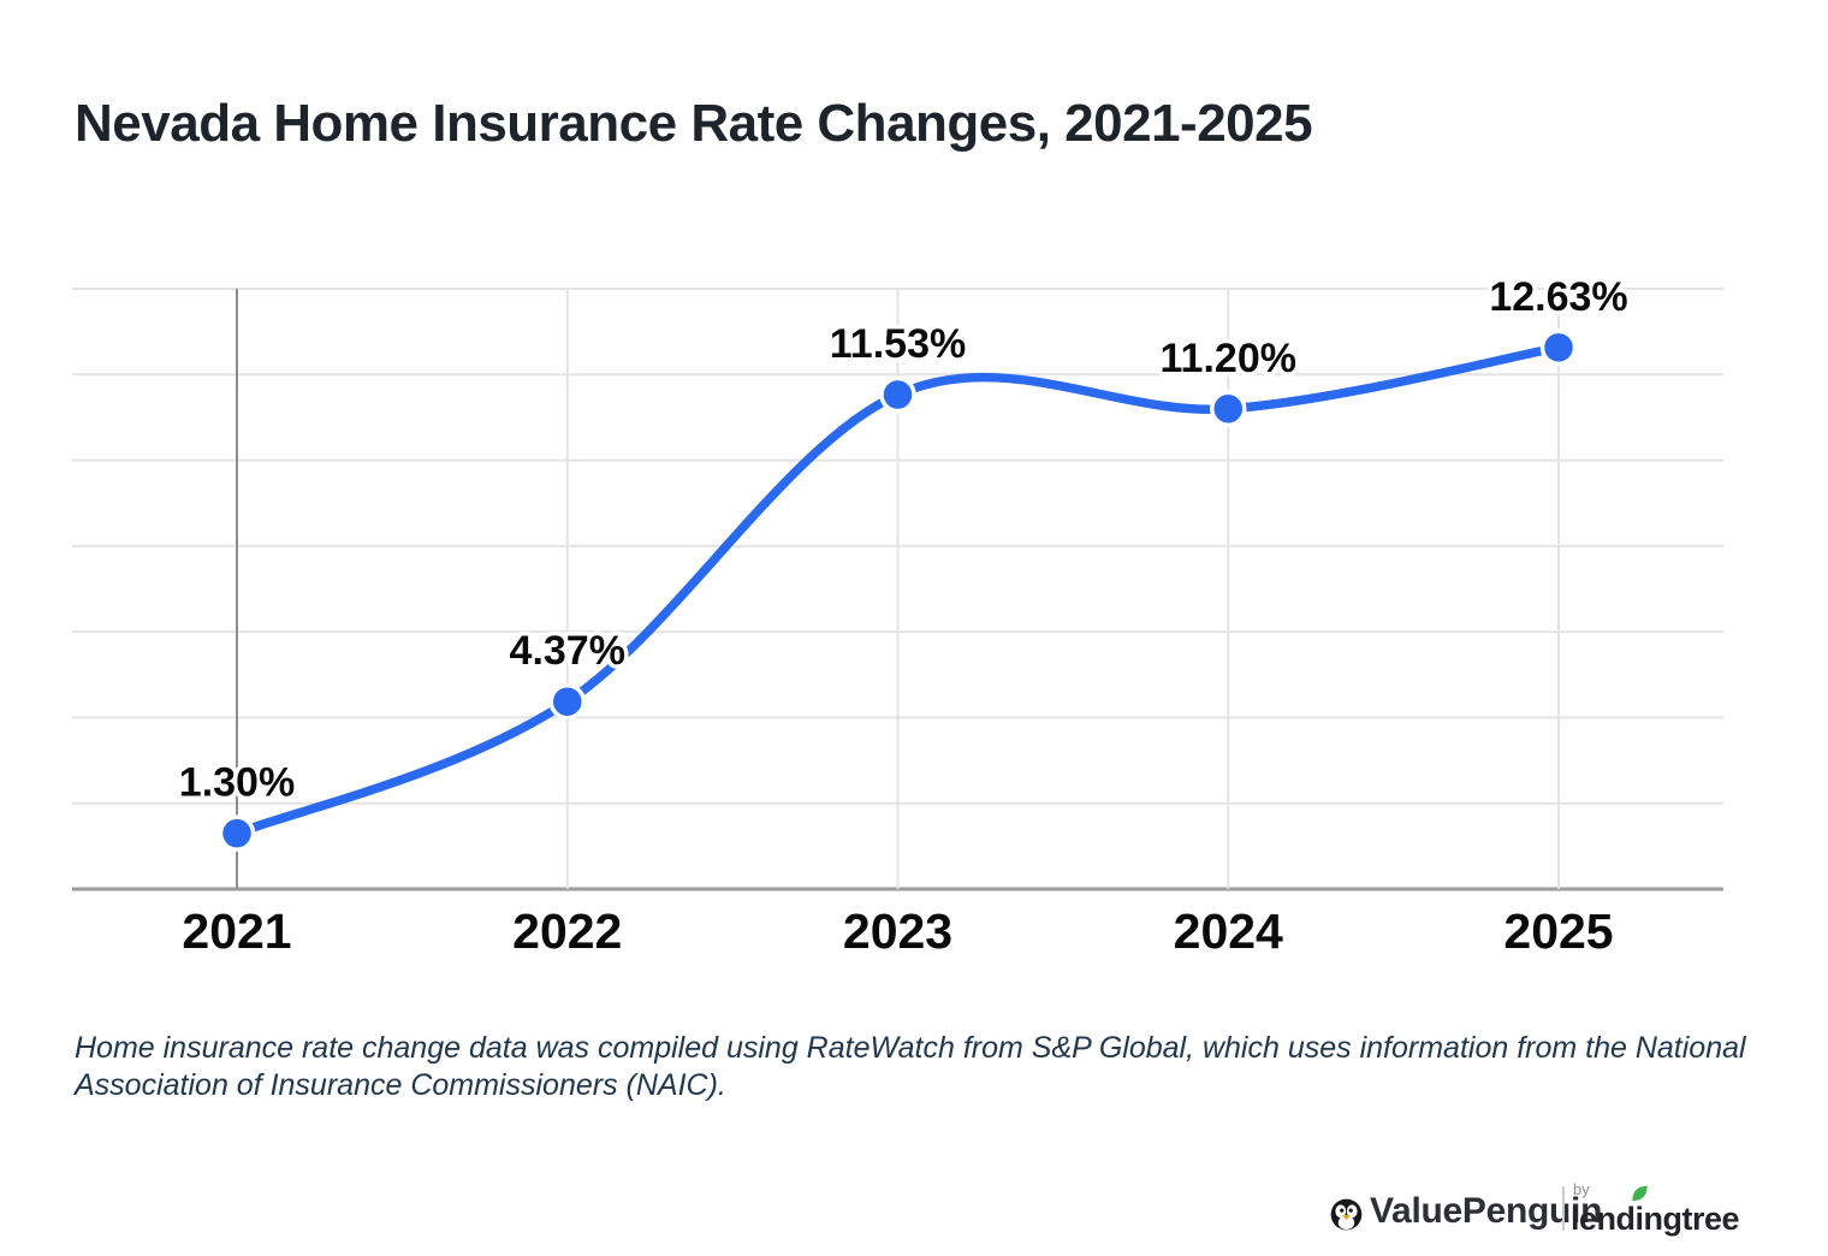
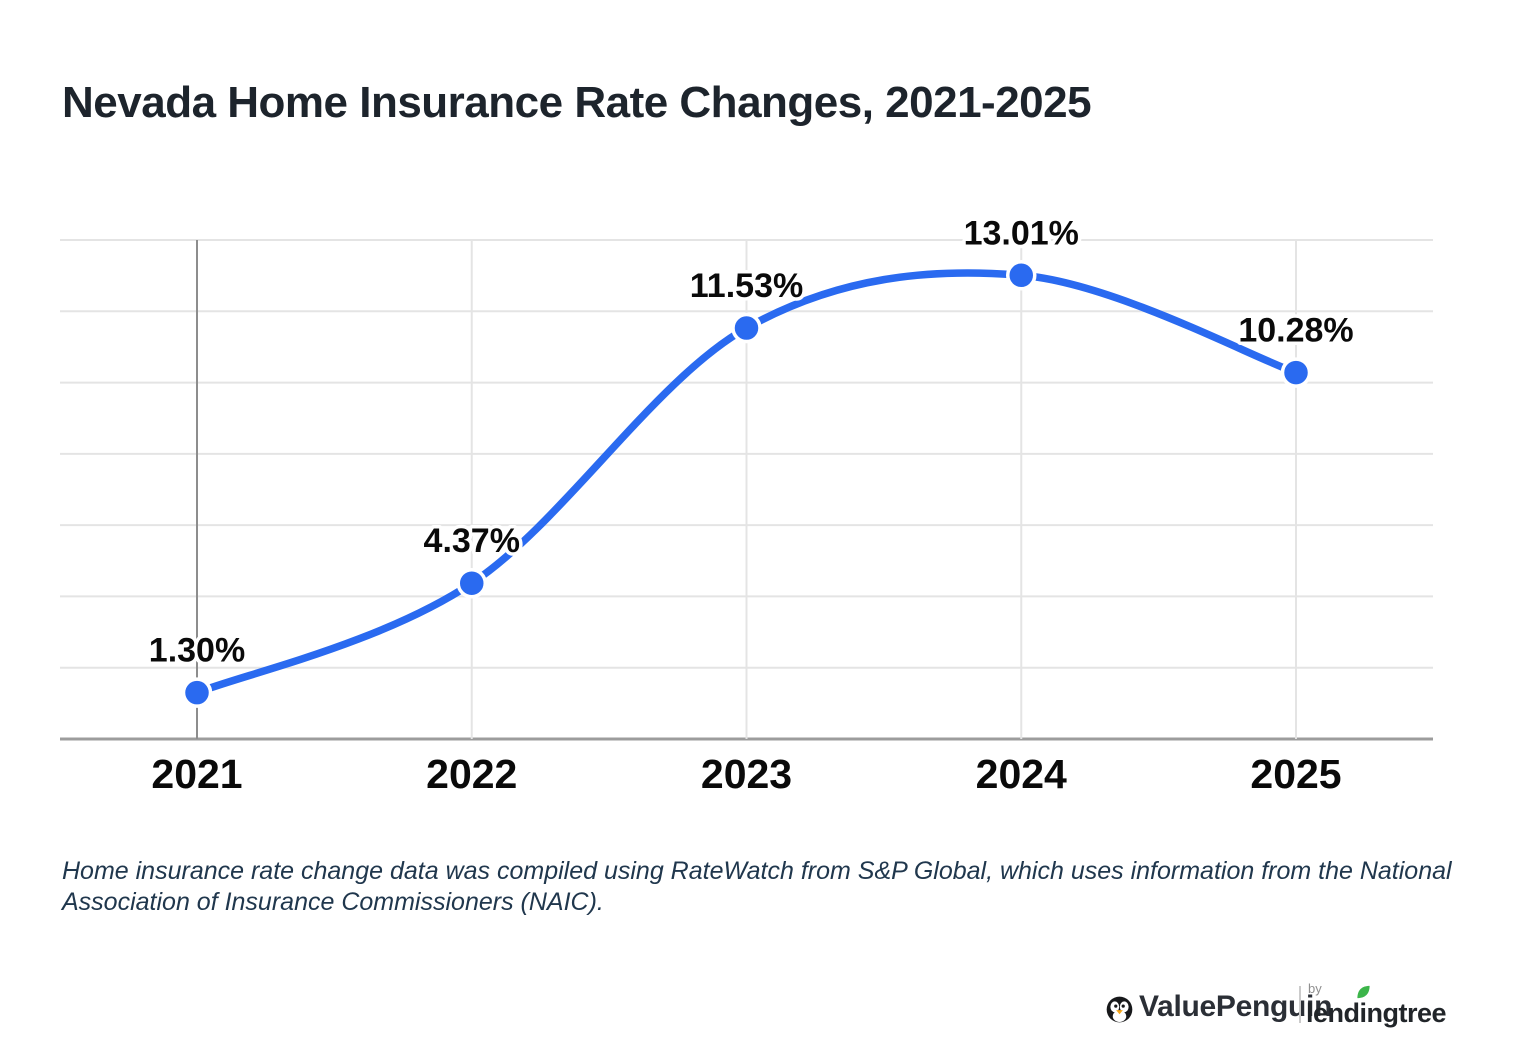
2024: 11.20% -> 13.01%
2025: 12.63% -> 10.28%
